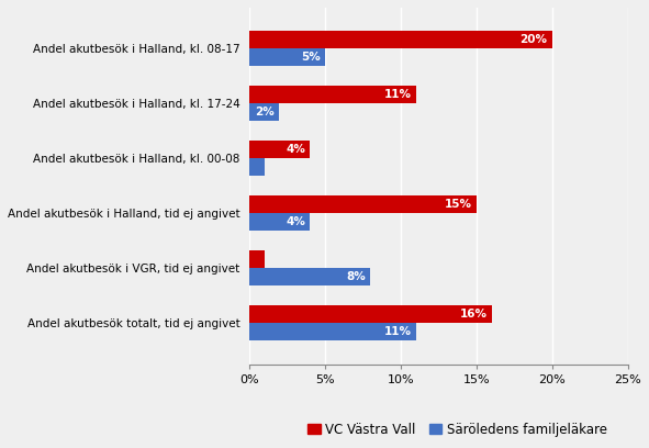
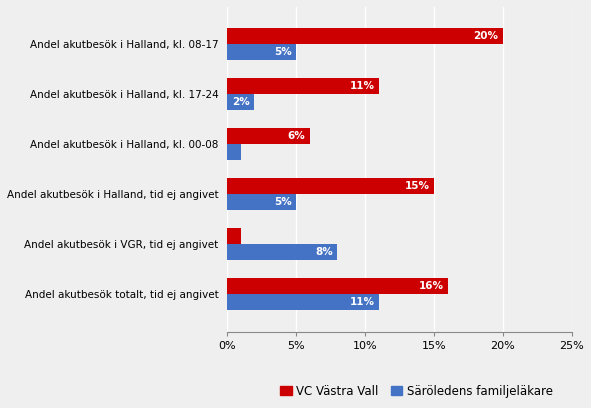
VC Västra Vall/Andel akutbesök i Halland, kl. 00-08: 4% -> 6%
Säröledens familjeläkare/Andel akutbesök i Halland, tid ej angivet: 4% -> 5%
